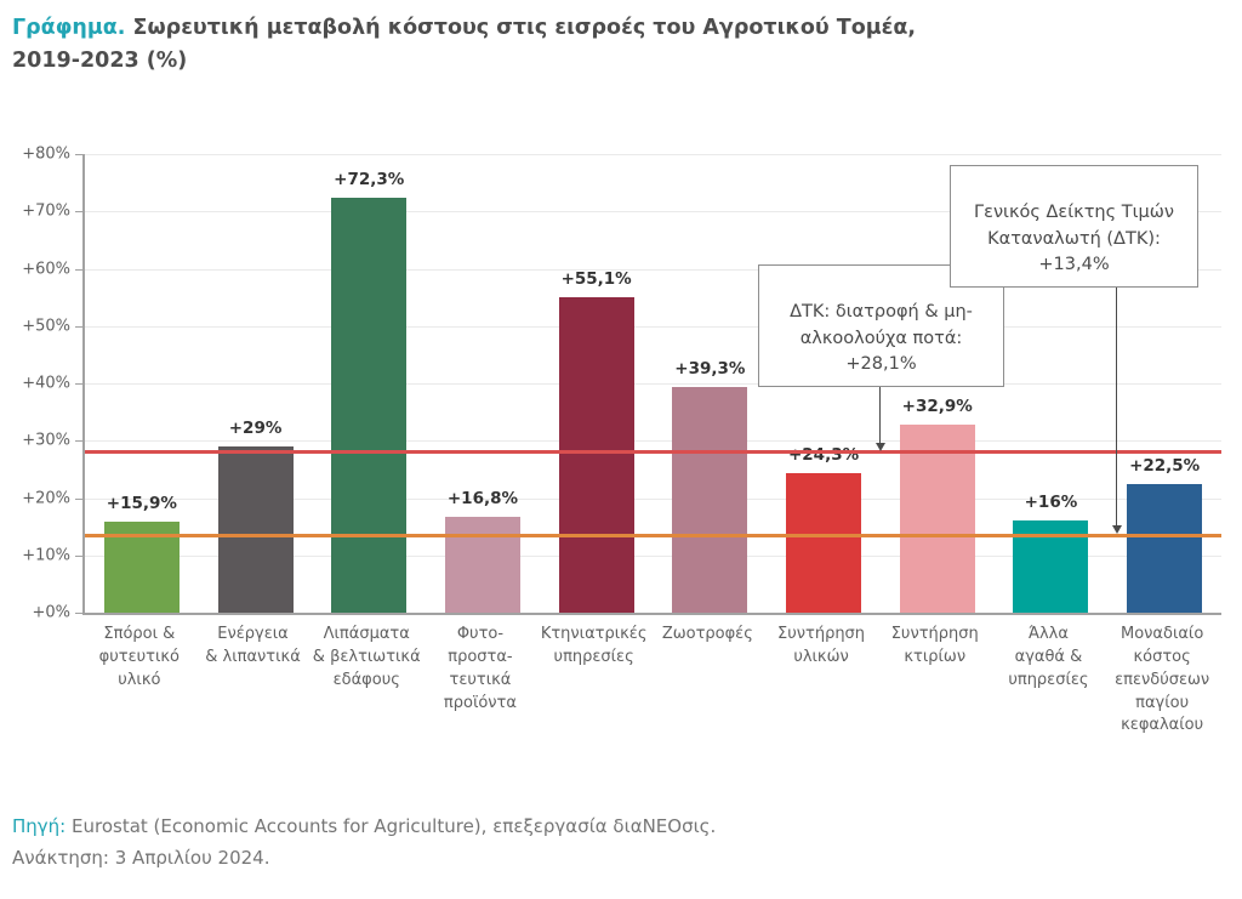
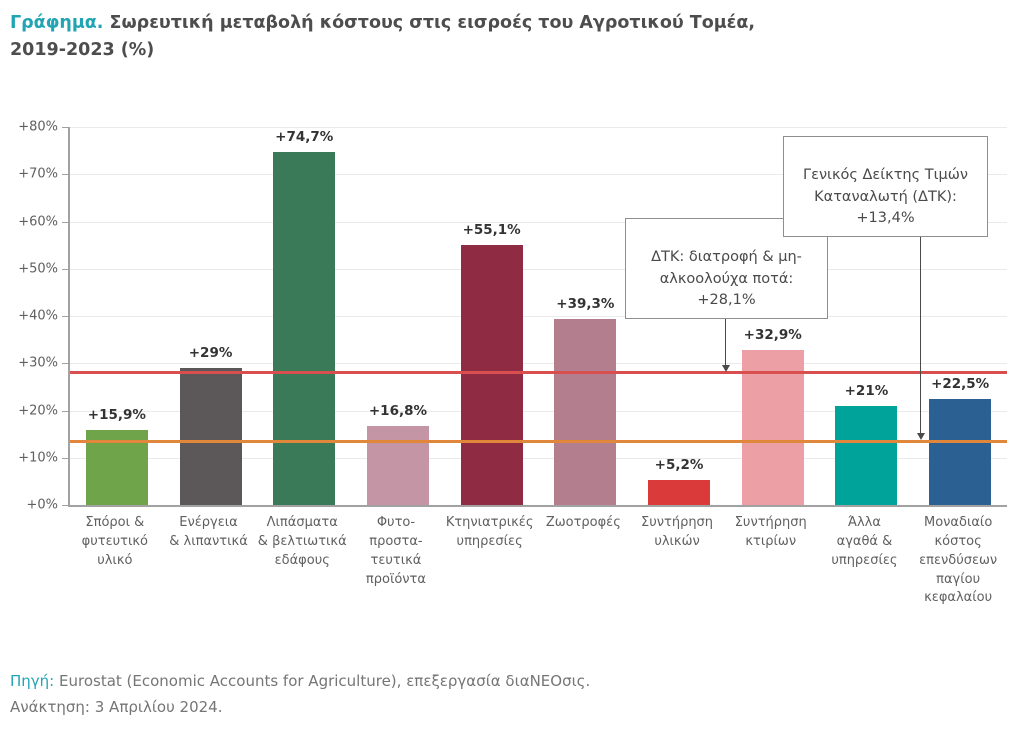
Λιπάσματα & βελτιωτικά εδάφους: +72,3% -> +74,7%
Συντήρηση υλικών: +24,3% -> +5,2%
Άλλα αγαθά & υπηρεσίες: +16% -> +21%
